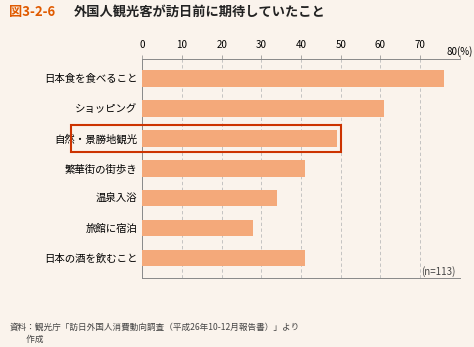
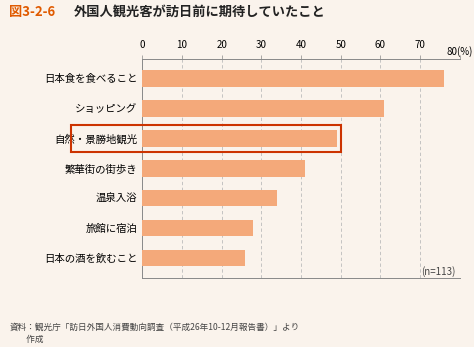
日本の酒を飲むこと: 41 -> 26
